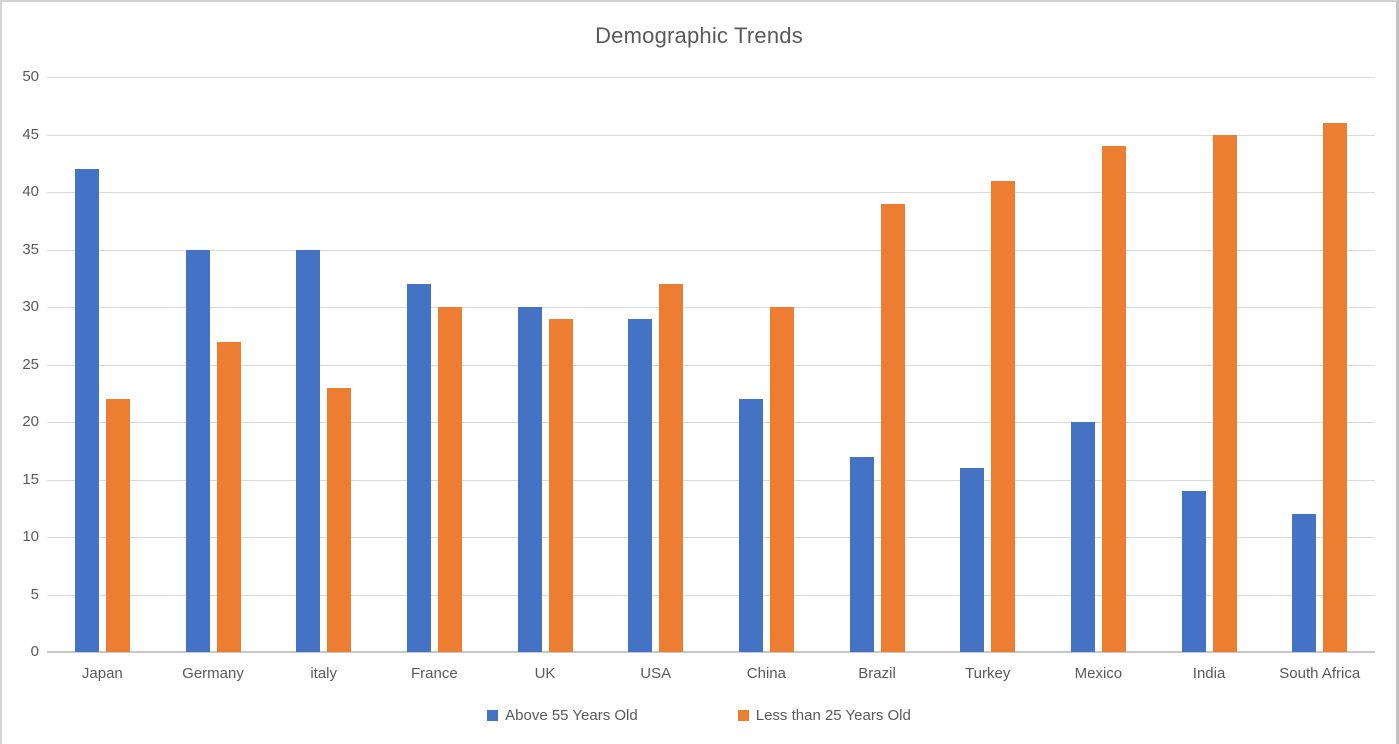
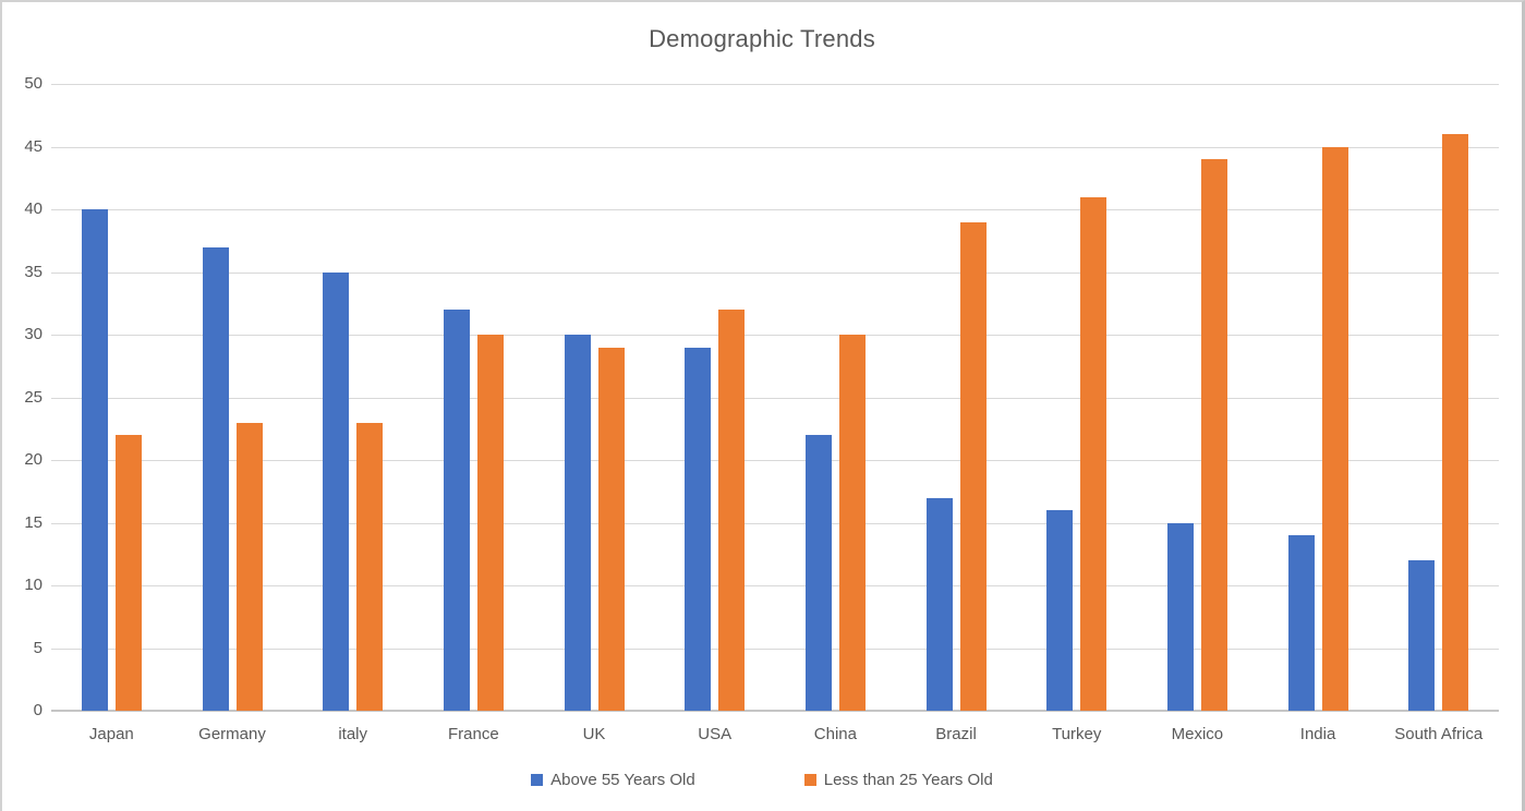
Above 55 Years Old/Japan: 42 -> 40
Above 55 Years Old/Germany: 35 -> 37
Less than 25 Years Old/Germany: 27 -> 23
Above 55 Years Old/Mexico: 20 -> 15
